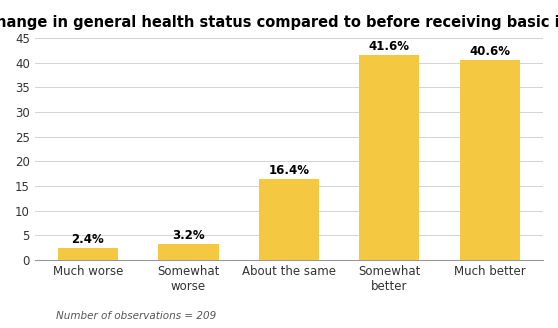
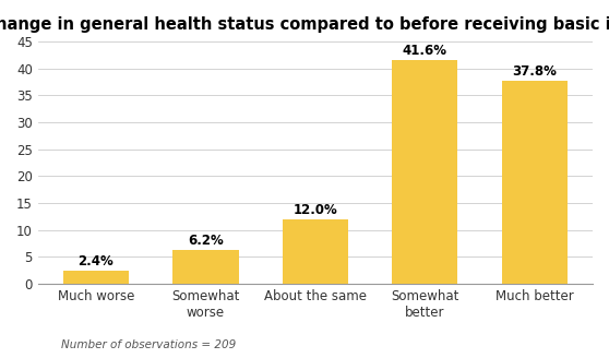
Somewhat worse: 3.2% -> 6.2%
About the same: 16.4% -> 12.0%
Much better: 40.6% -> 37.8%
